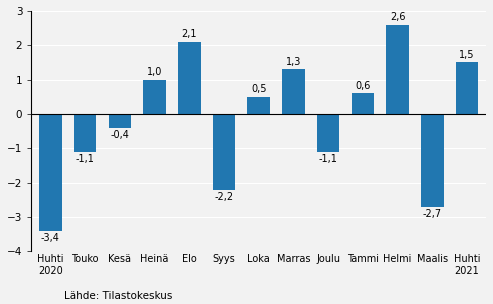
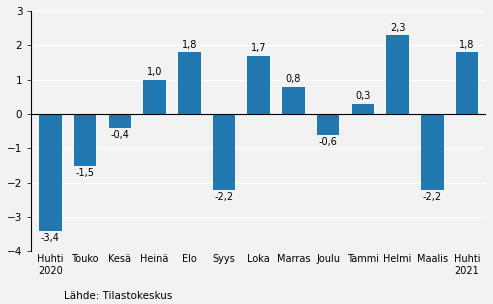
Touko: -1,1 -> -1,5
Elo: 2,1 -> 1,8
Loka: 0,5 -> 1,7
Marras: 1,3 -> 0,8
Joulu: -1,1 -> -0,6
Tammi: 0,6 -> 0,3
Helmi: 2,6 -> 2,3
Maalis: -2,7 -> -2,2
Huhti 2021: 1,5 -> 1,8
